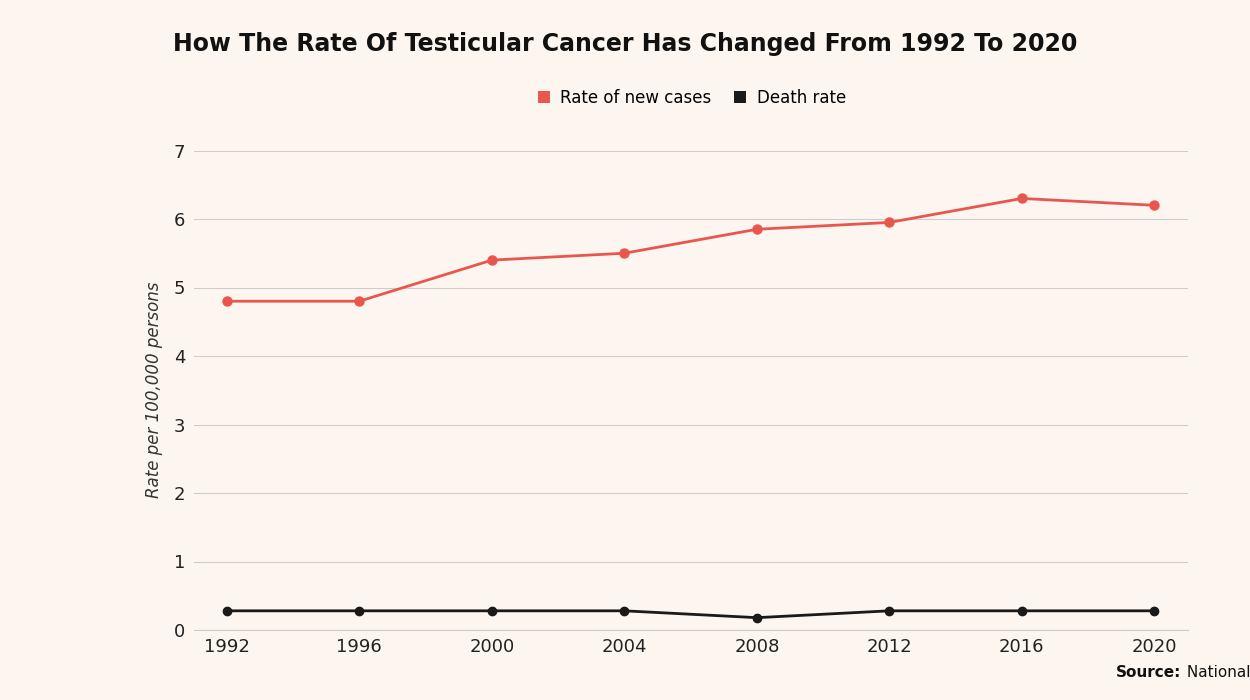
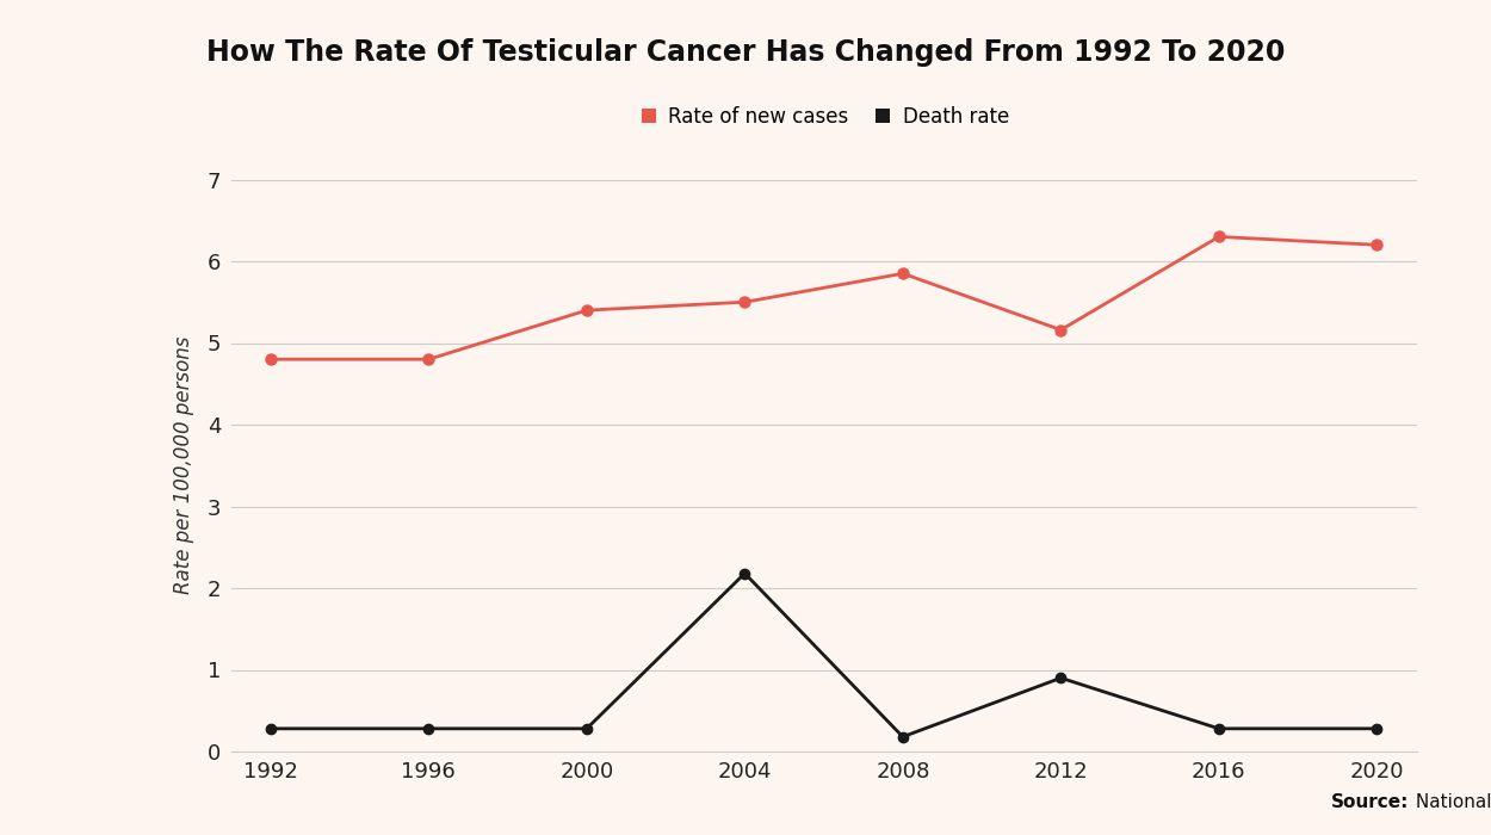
Death rate/2004: 0.28 -> 2.18
Rate of new cases/2012: 5.95 -> 5.16
Death rate/2012: 0.28 -> 0.90
